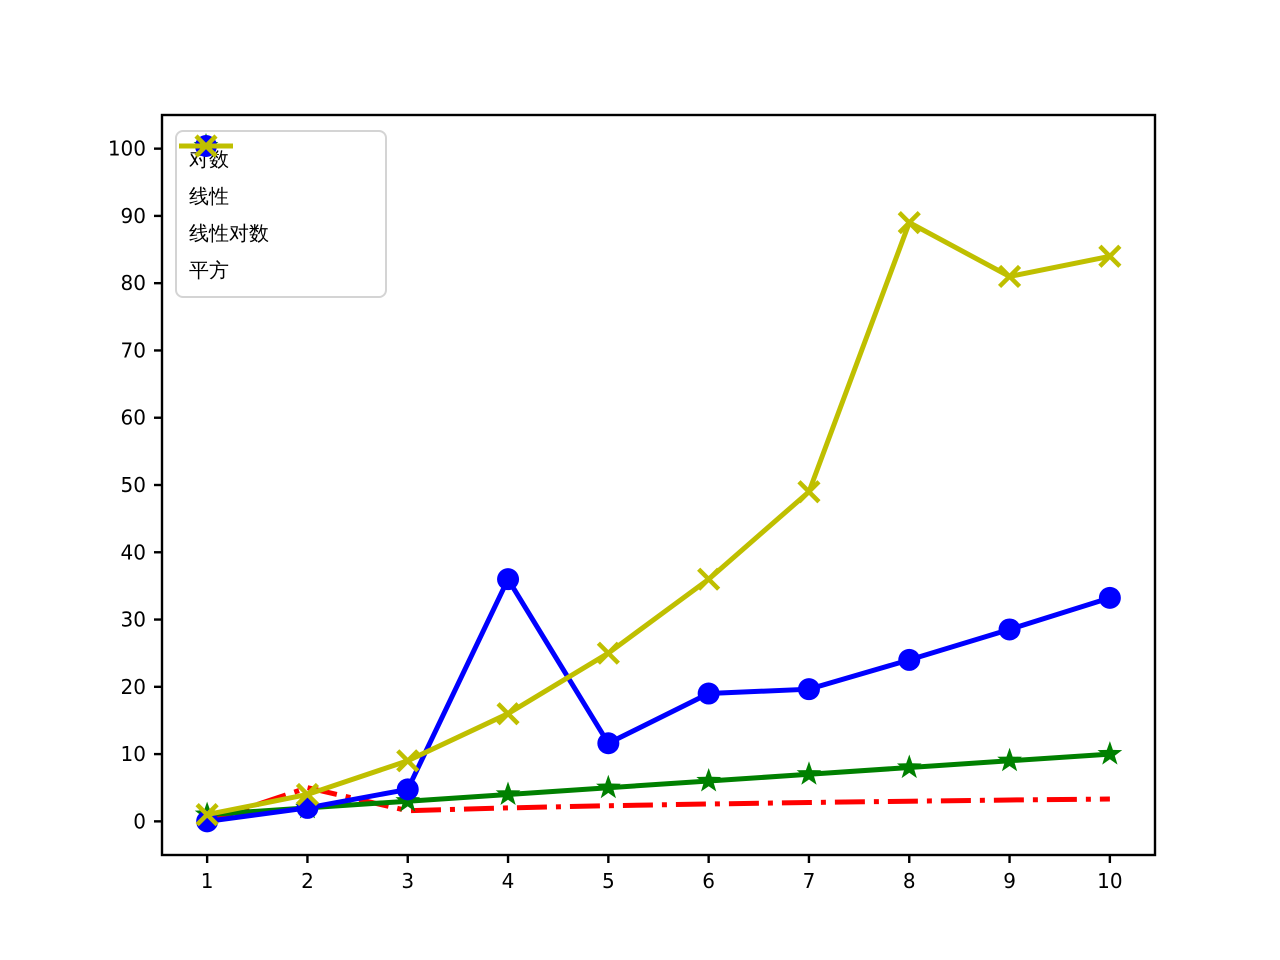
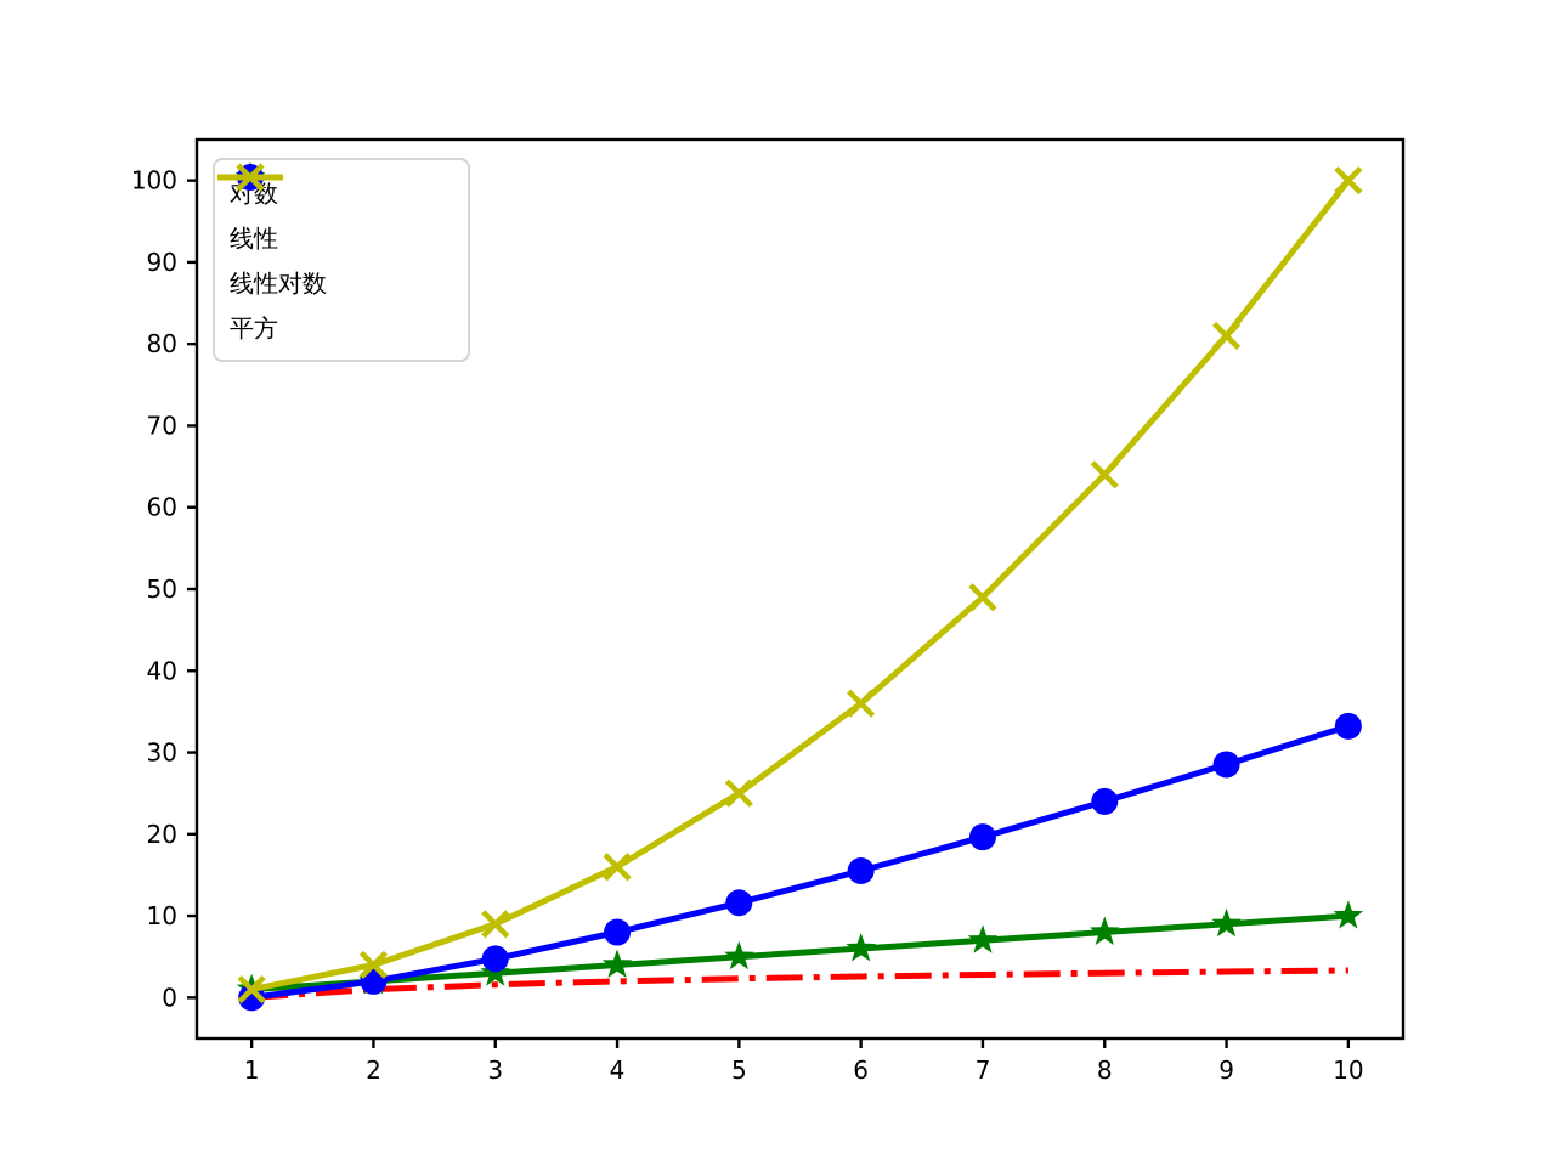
对数/2: 5 -> 1
线性对数/4: 36 -> 8
线性对数/6: 19 -> 16
平方/8: 89 -> 64
平方/10: 84 -> 100
